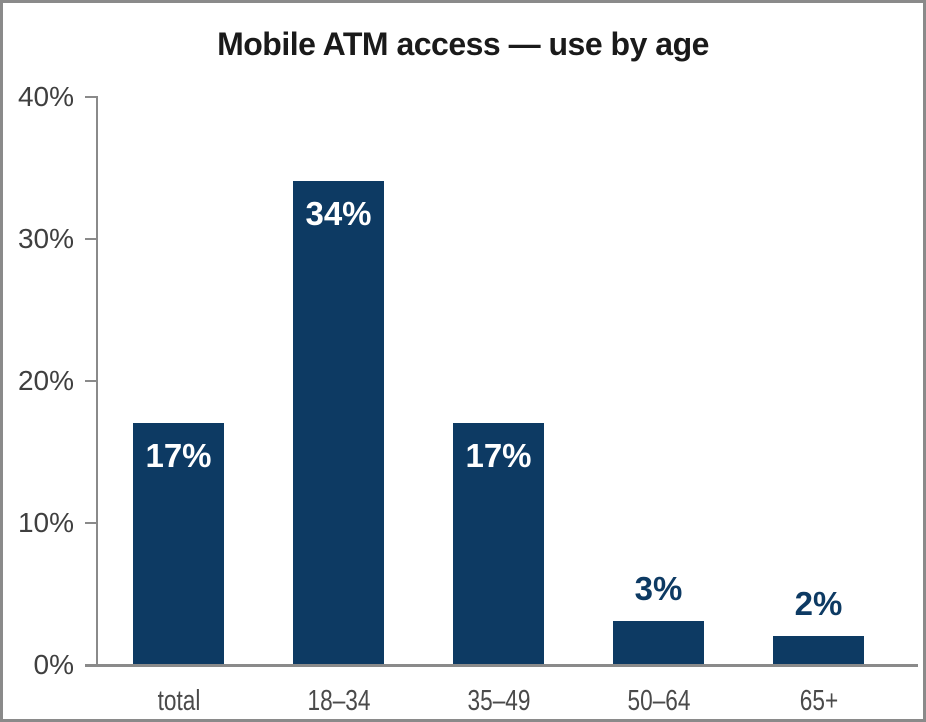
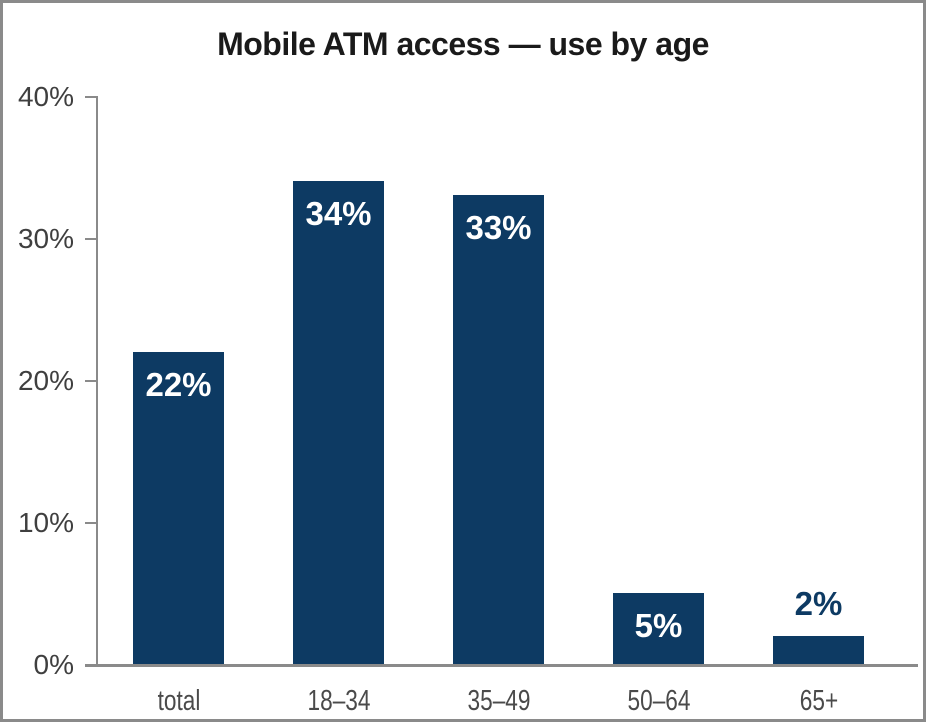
total: 17% -> 22%
35–49: 17% -> 33%
50–64: 3% -> 5%
